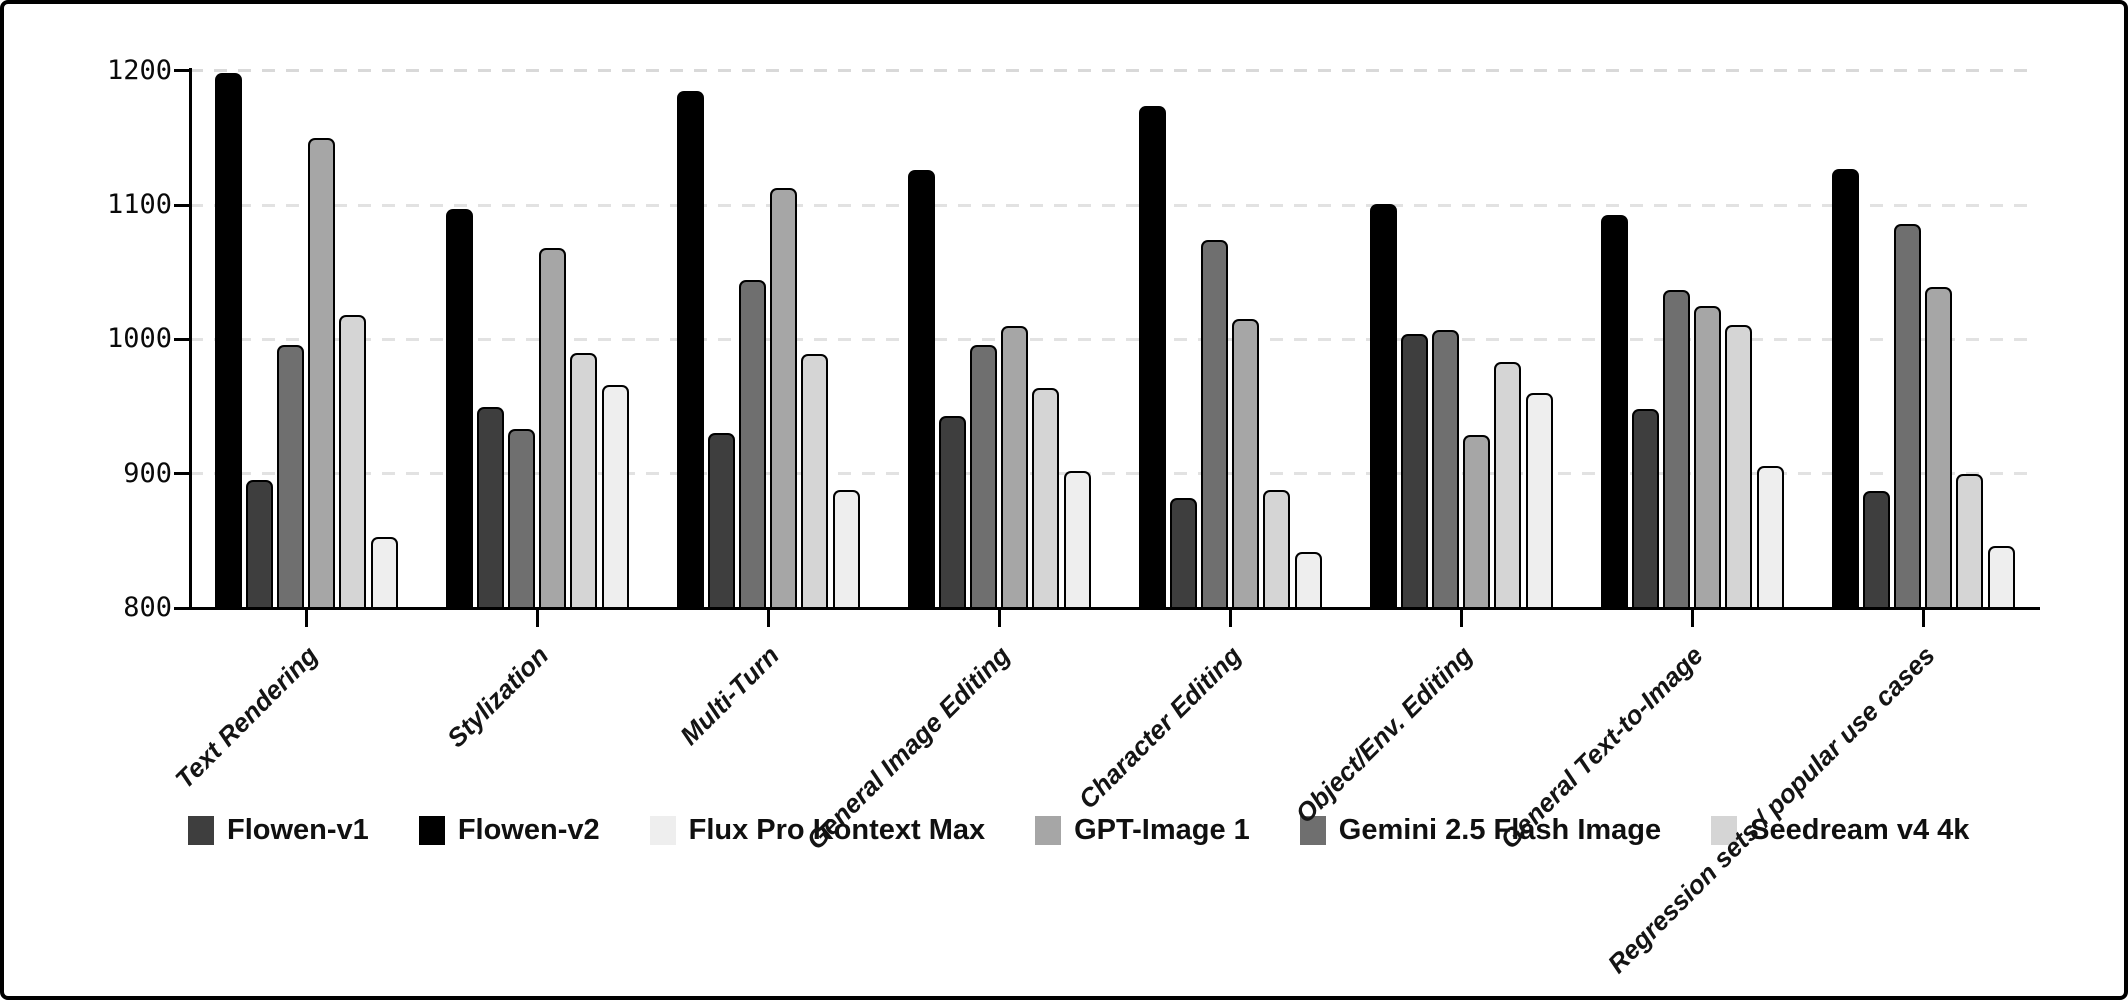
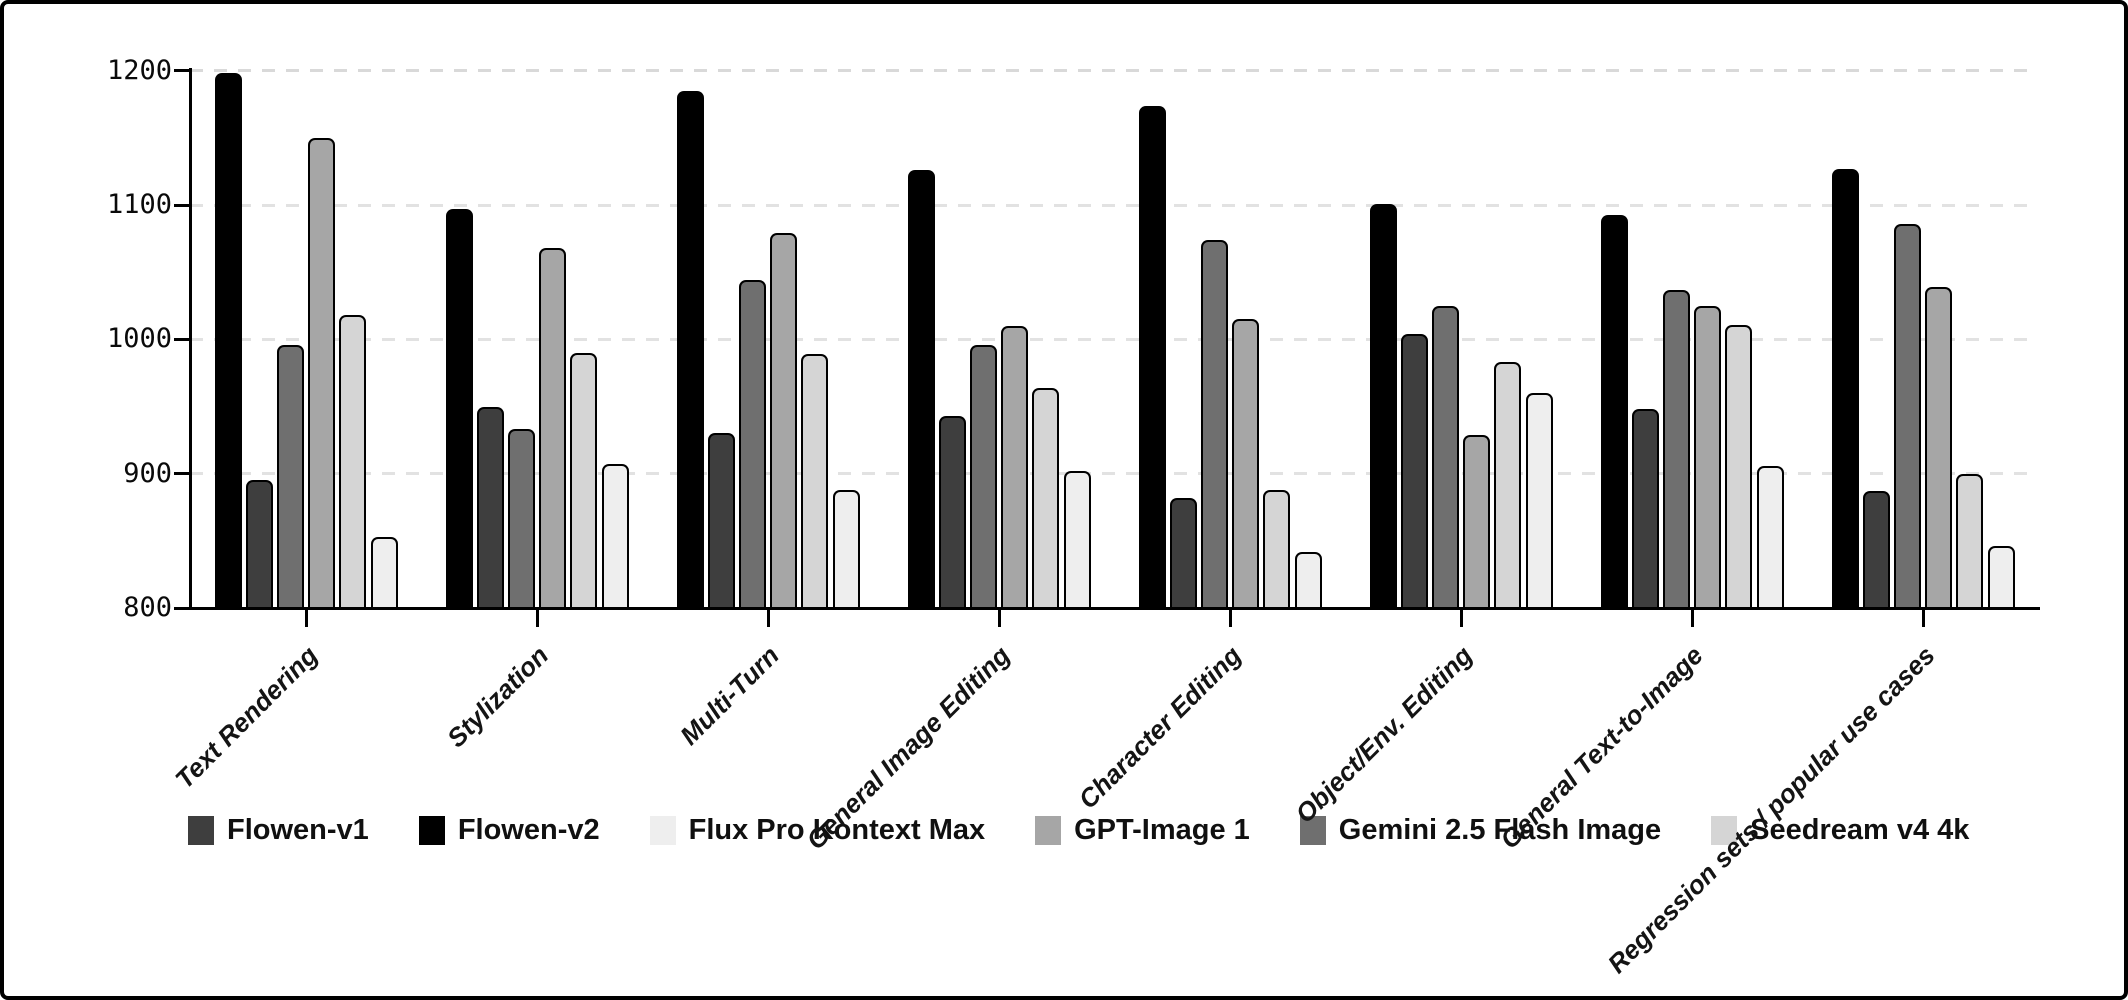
Flux Pro Kontext Max/Stylization: 966 -> 907
GPT-Image 1/Multi-Turn: 1113 -> 1079
Gemini 2.5 Flash Image/Object/Env. Editing: 1007 -> 1025
